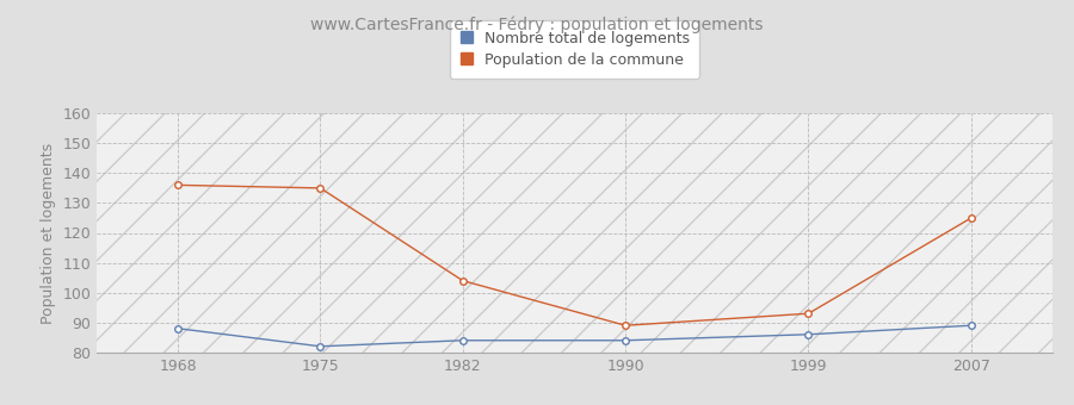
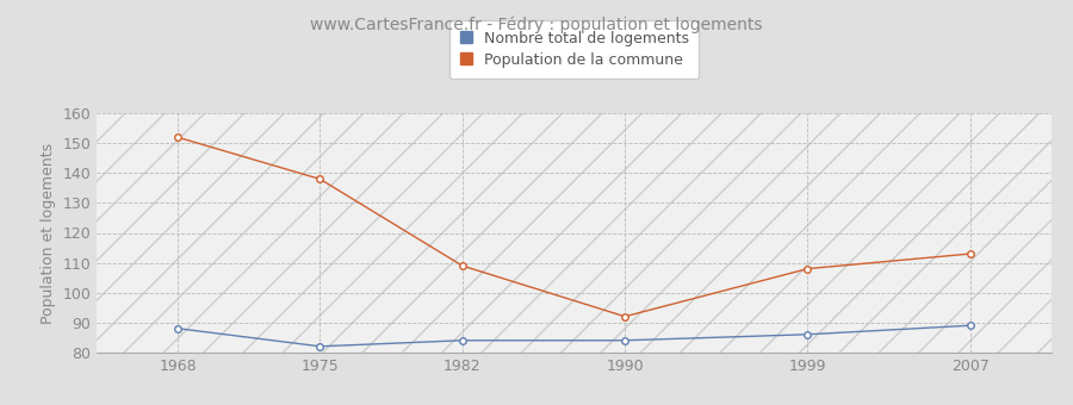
Population de la commune/1968: 136 -> 152
Population de la commune/1975: 135 -> 138
Population de la commune/1982: 104 -> 109
Population de la commune/1990: 89 -> 92
Population de la commune/1999: 93 -> 108
Population de la commune/2007: 125 -> 113
